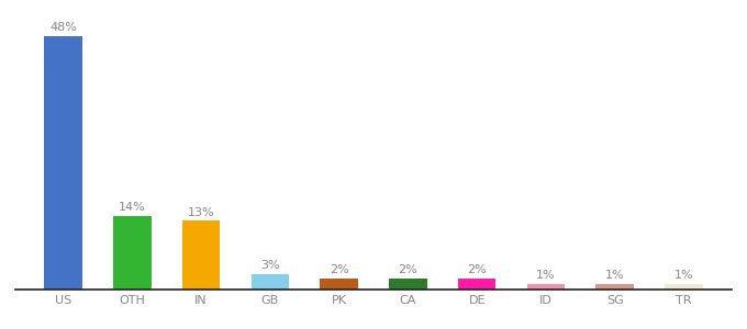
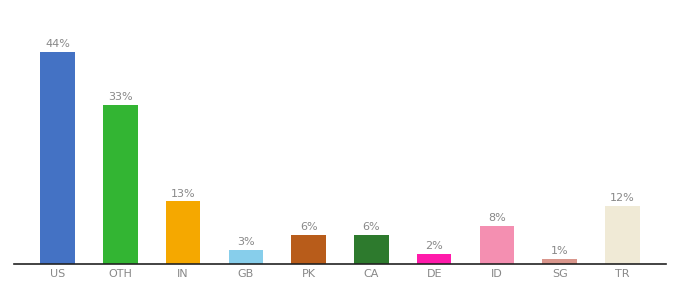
US: 48% -> 44%
OTH: 14% -> 33%
PK: 2% -> 6%
CA: 2% -> 6%
ID: 1% -> 8%
TR: 1% -> 12%
